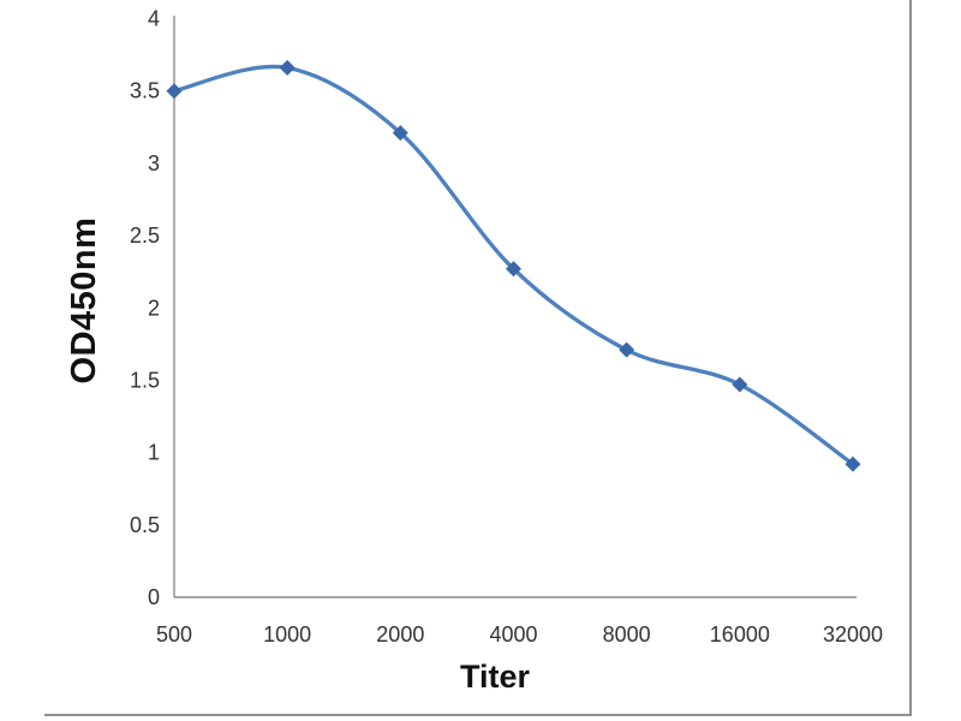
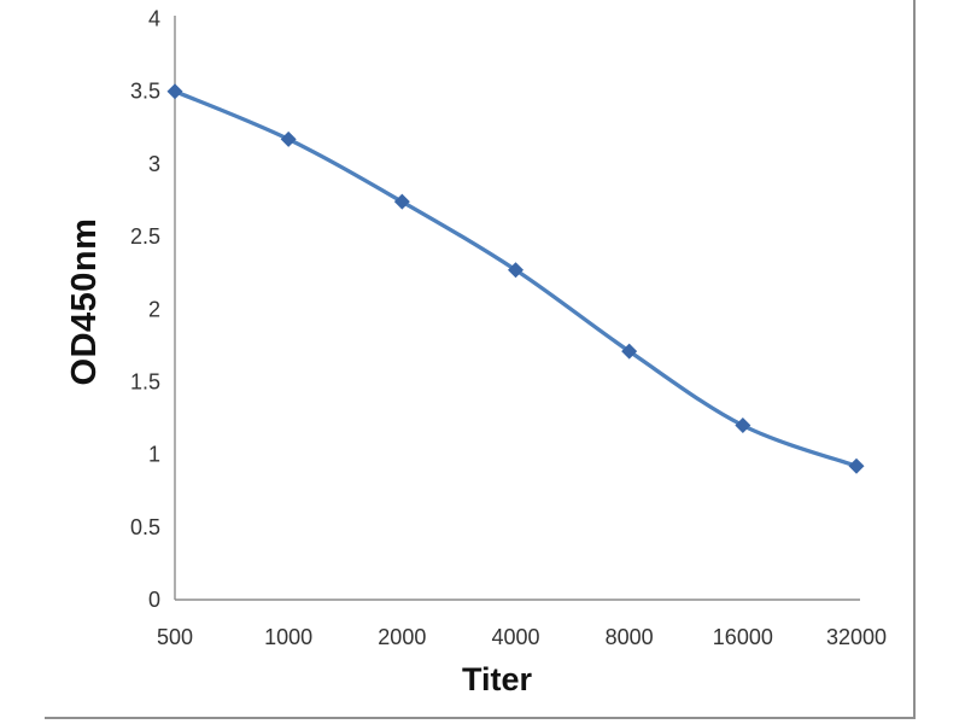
1000: 3.66 -> 3.17
2000: 3.21 -> 2.74
16000: 1.47 -> 1.20
